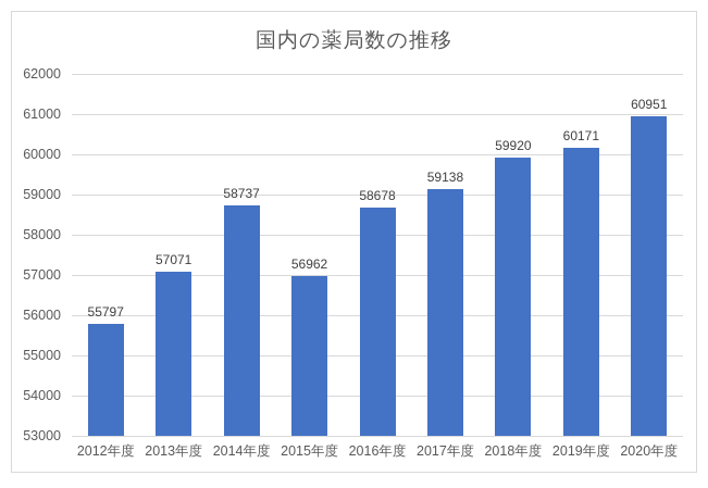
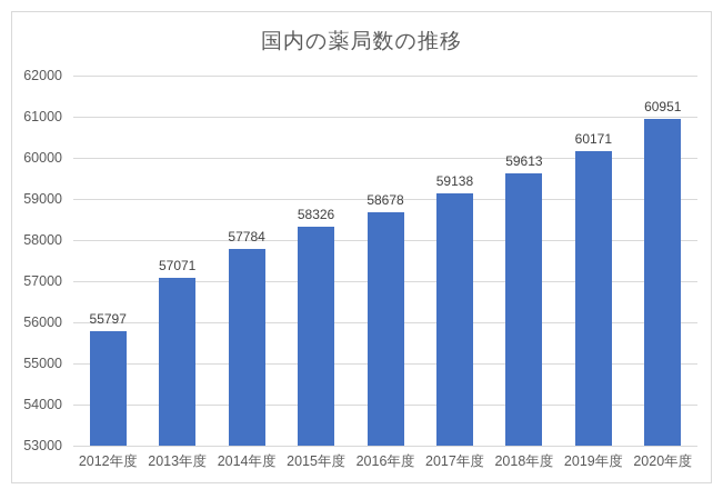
2014年度: 58737 -> 57784
2015年度: 56962 -> 58326
2018年度: 59920 -> 59613
